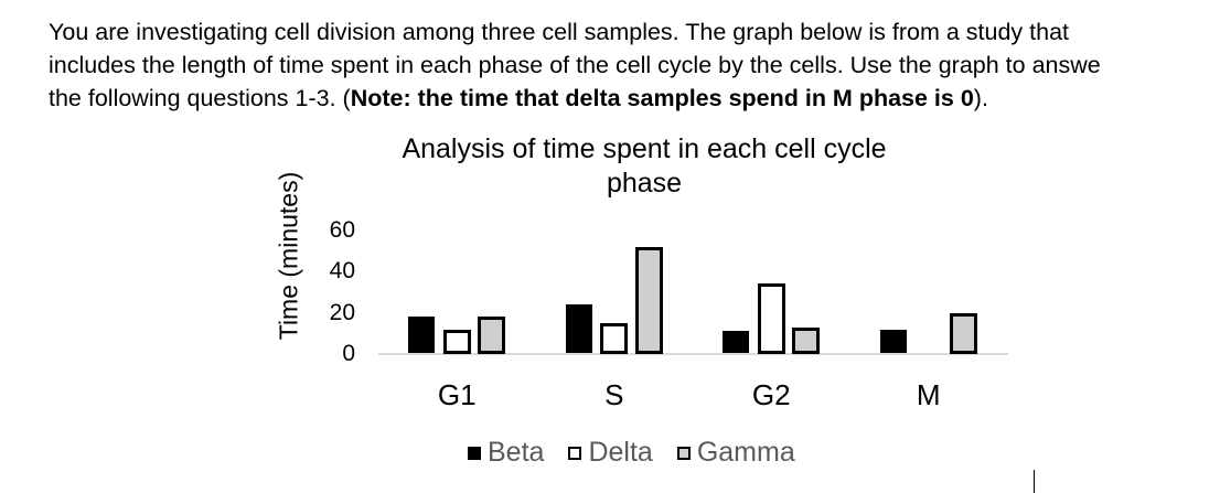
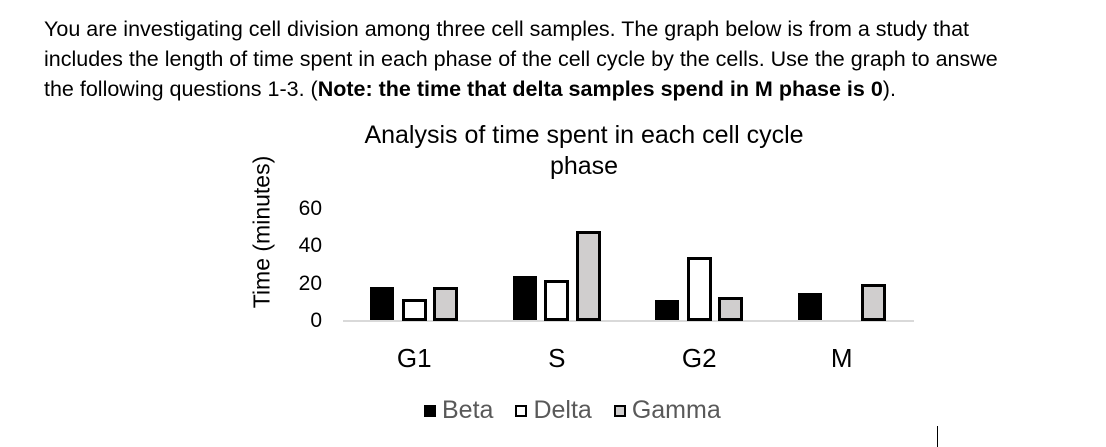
Delta/S: 15 -> 22
Gamma/S: 52 -> 48
Beta/M: 12 -> 15
